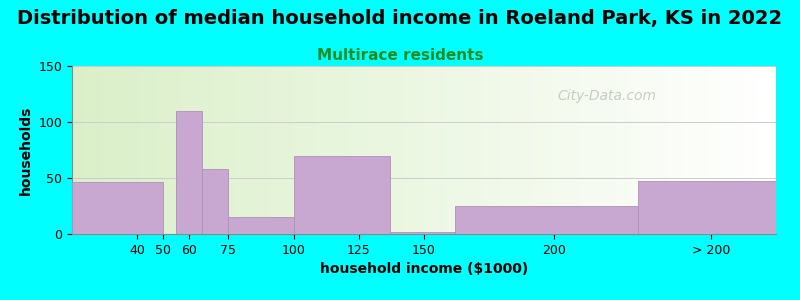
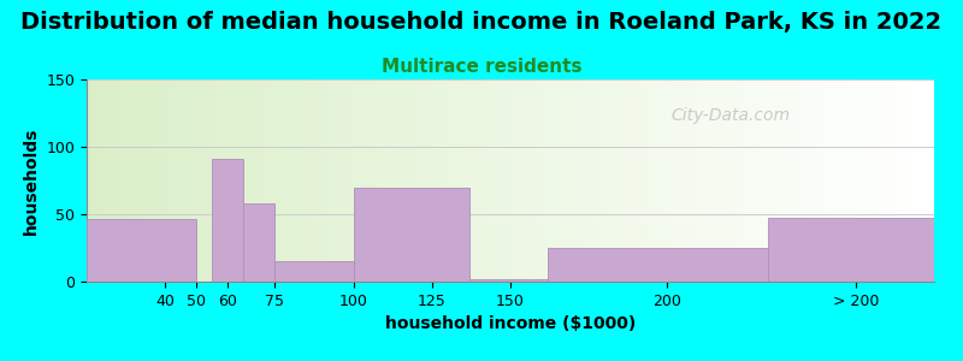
60: 110 -> 91
